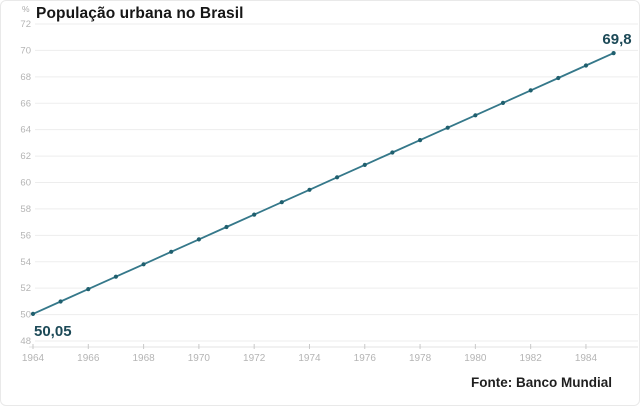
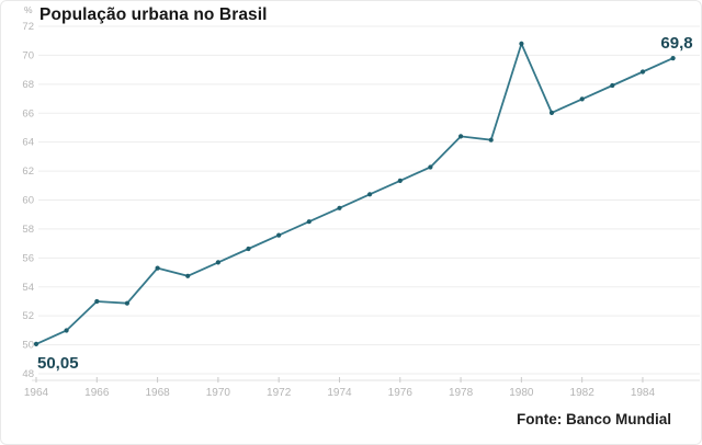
1966: 51.9 -> 53.0
1968: 53.8 -> 55.3
1978: 63.2 -> 64.4
1980: 65.1 -> 70.8
